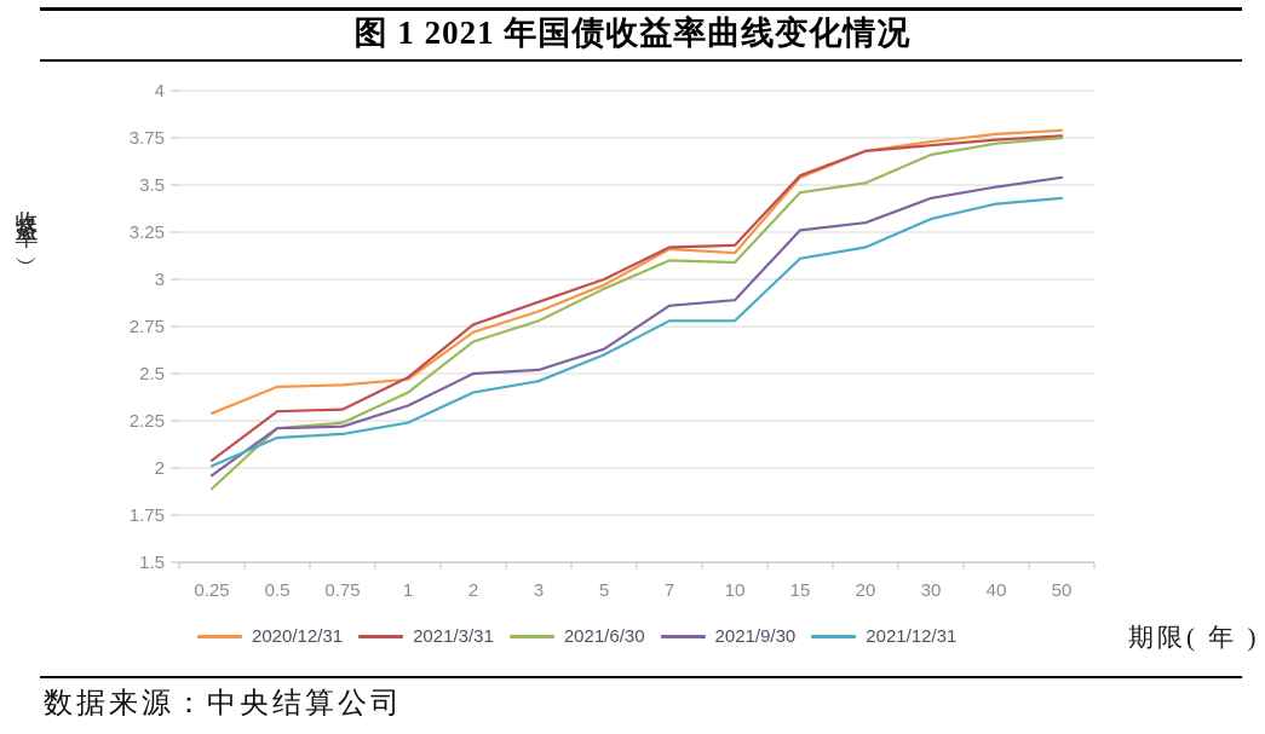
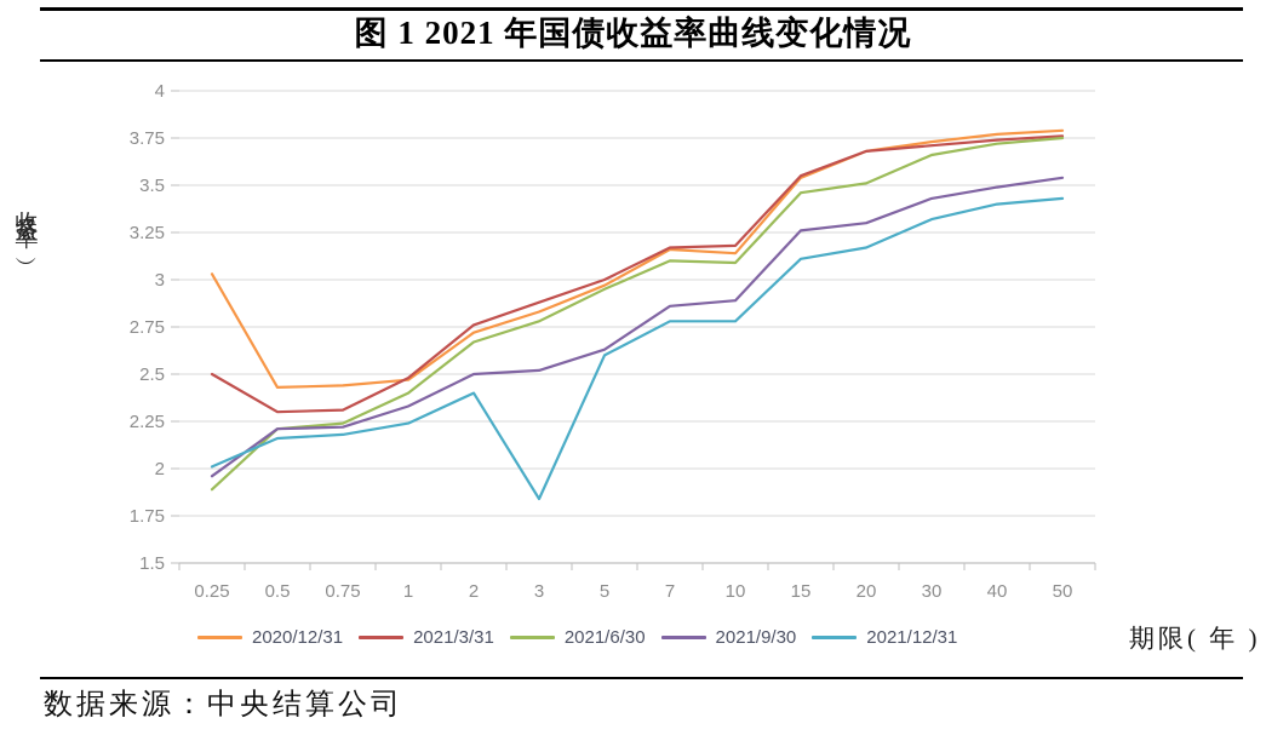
2020/12/31/0.25: 2.29 -> 3.03
2021/3/31/0.25: 2.04 -> 2.50
2021/12/31/3: 2.46 -> 1.84
